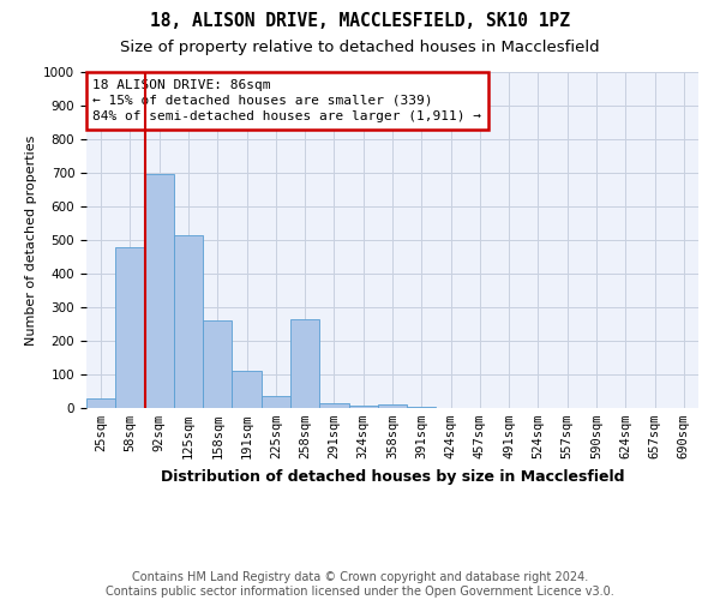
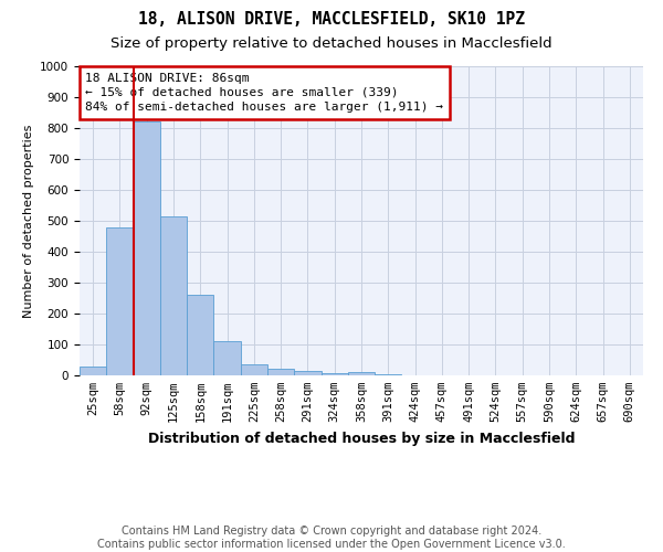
92sqm: 695 -> 820
258sqm: 265 -> 20
